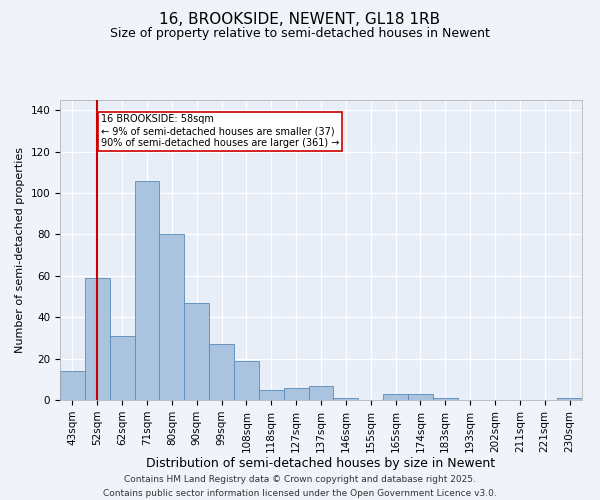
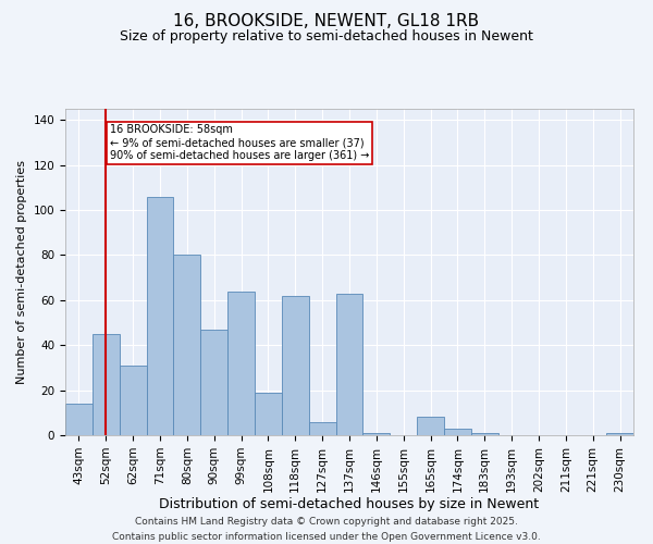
52sqm: 59 -> 45
99sqm: 27 -> 64
118sqm: 5 -> 62
137sqm: 7 -> 63
165sqm: 3 -> 8
